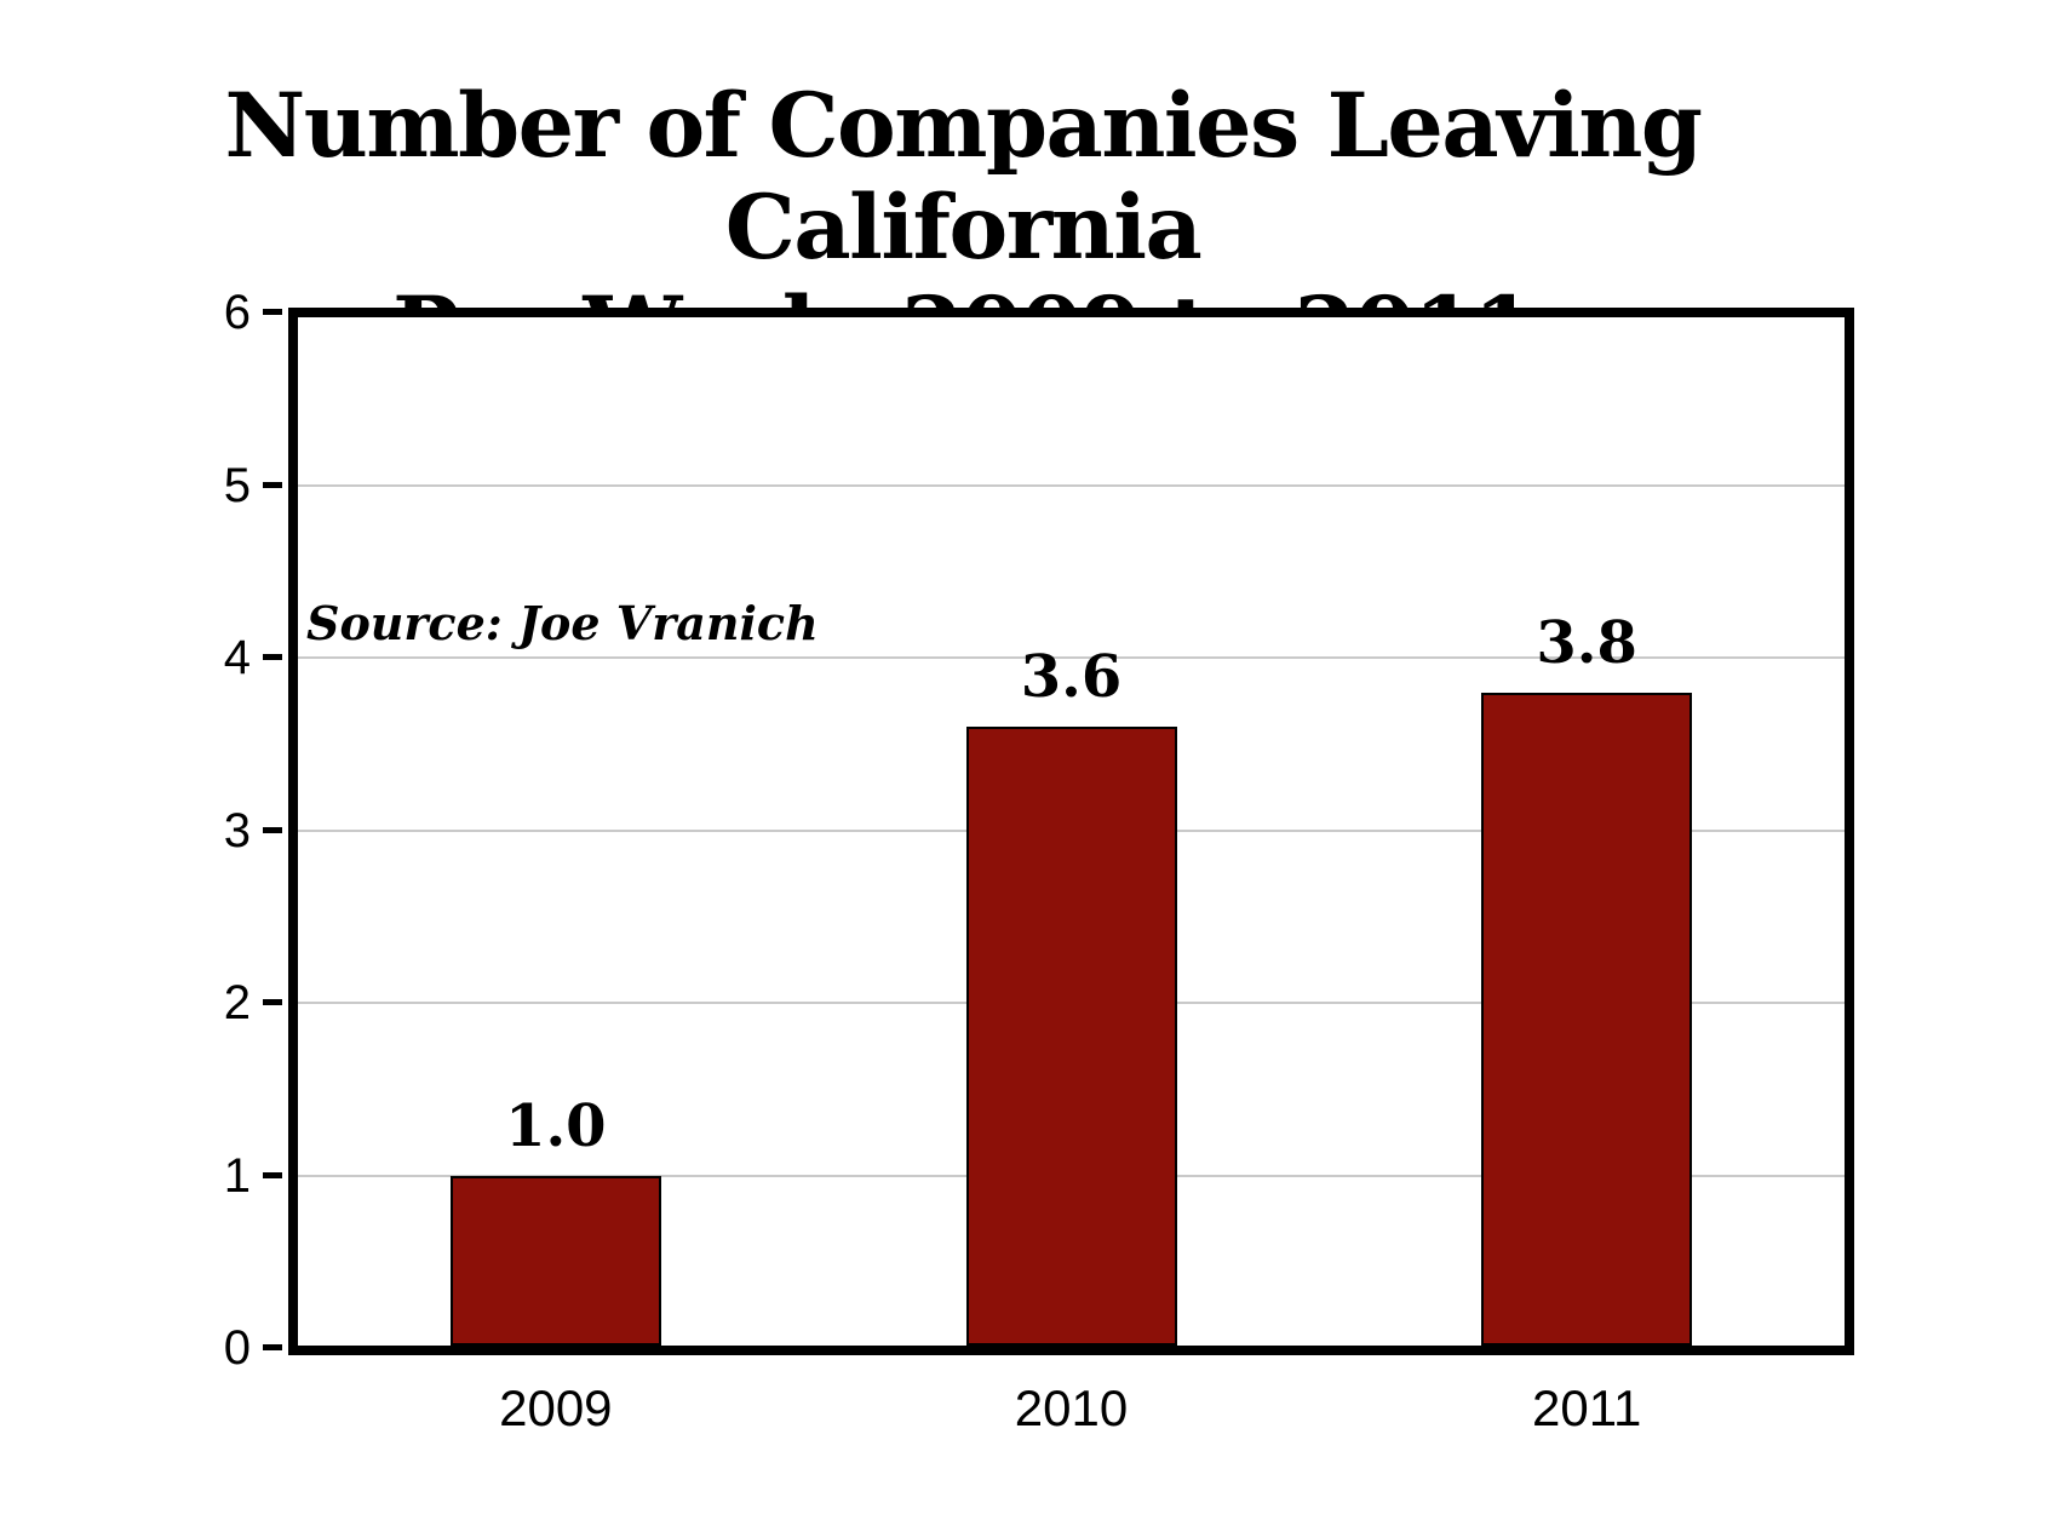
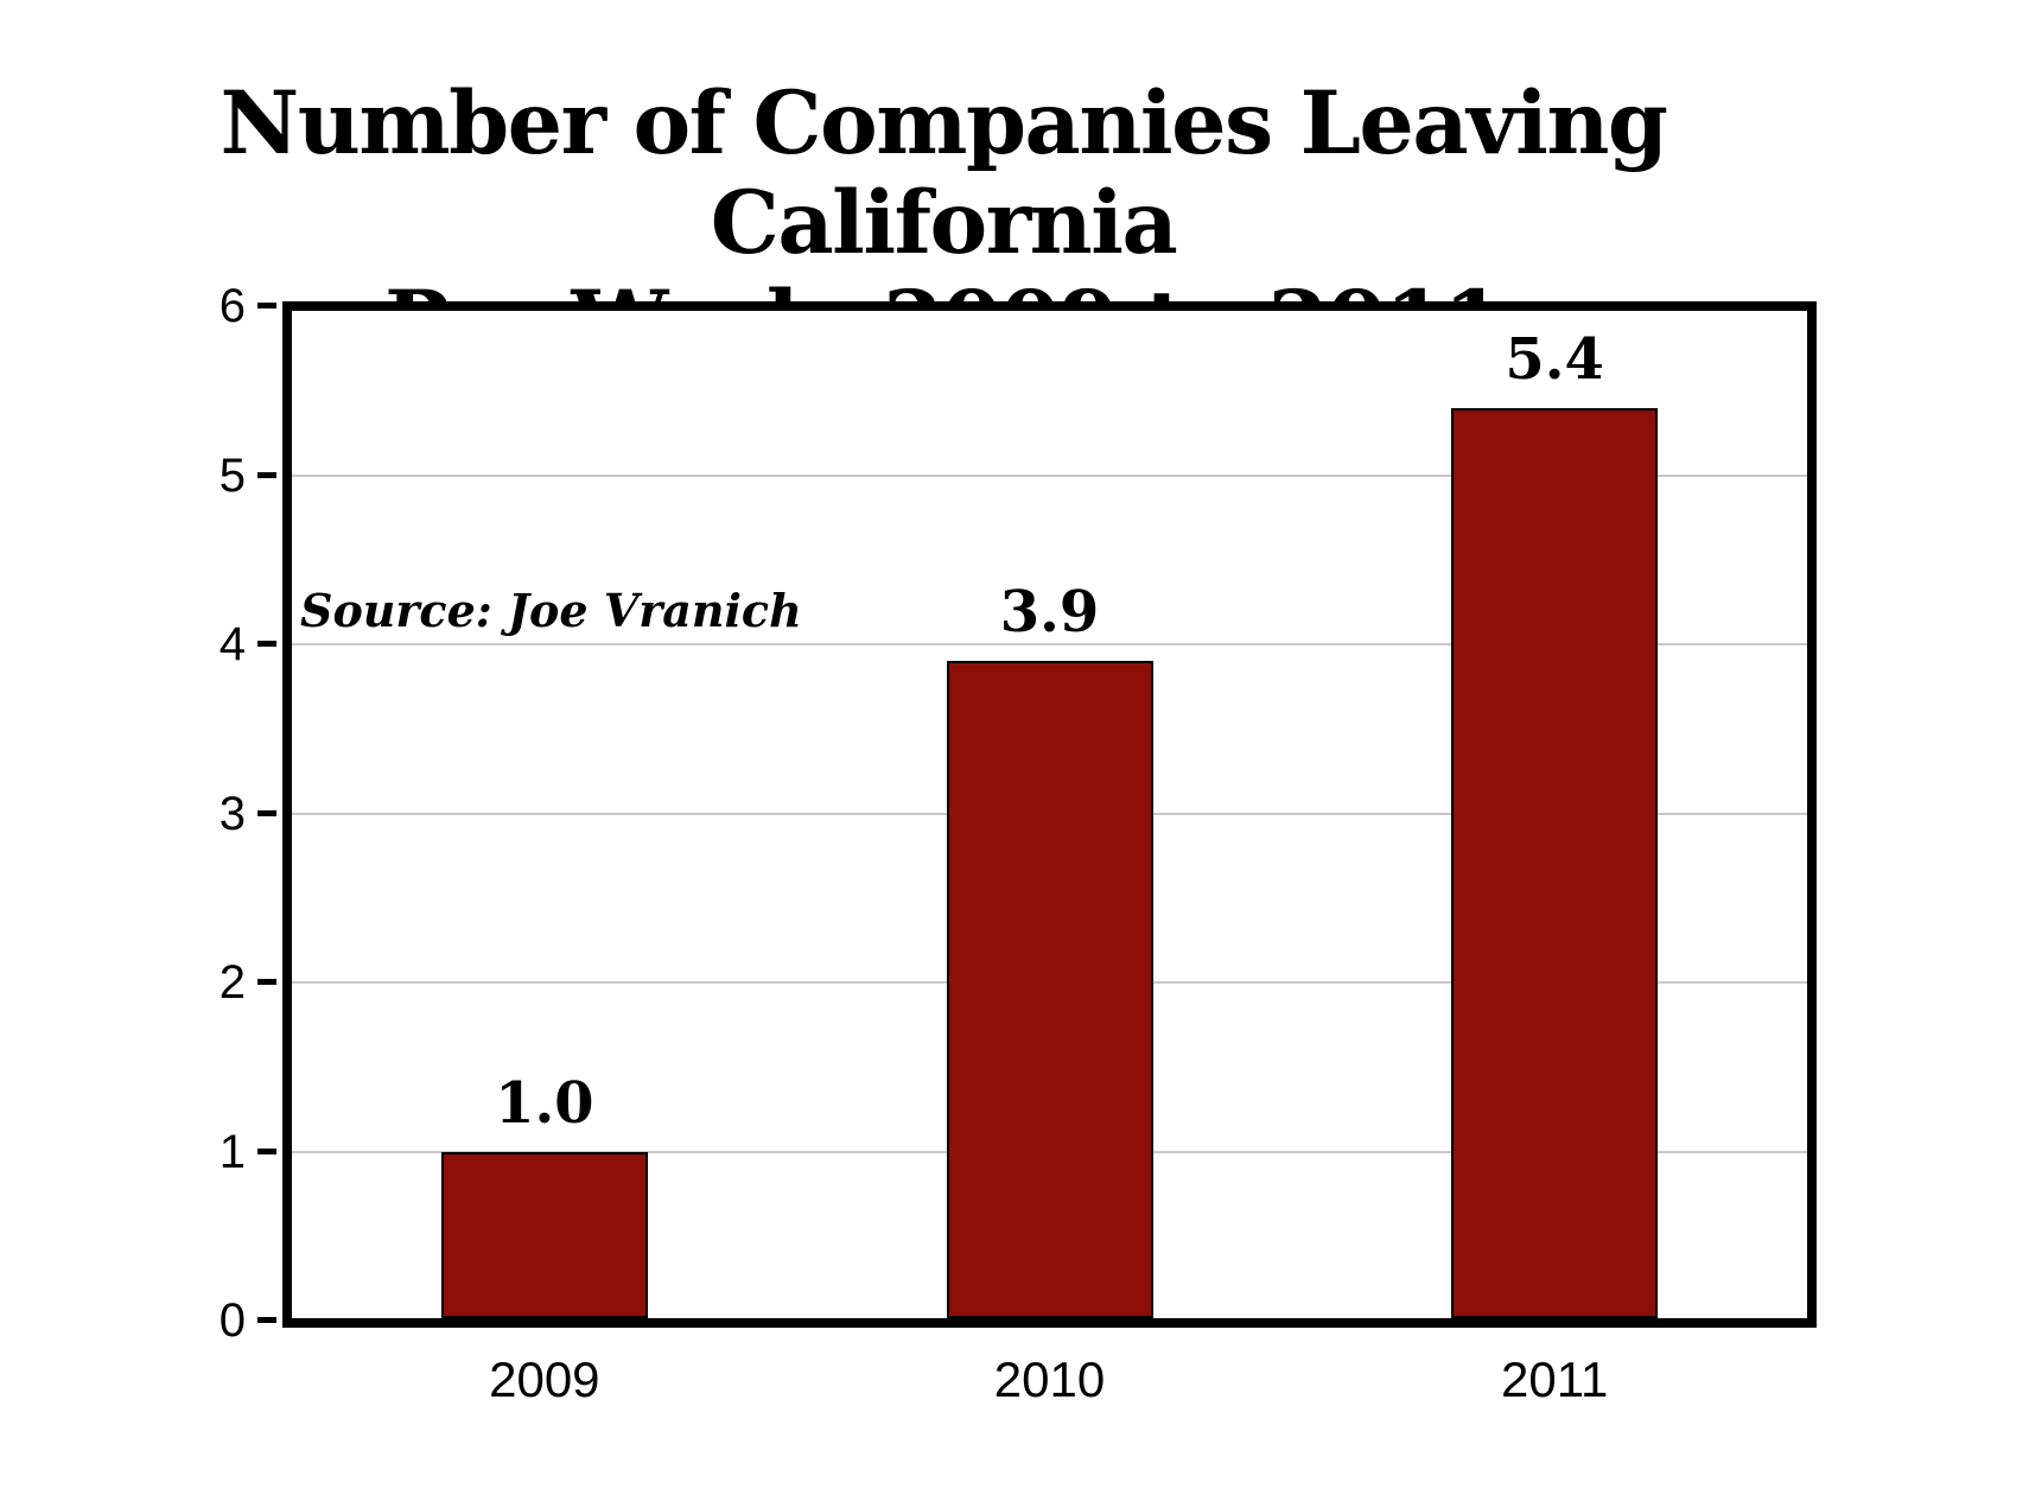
2010: 3.6 -> 3.9
2011: 3.8 -> 5.4
